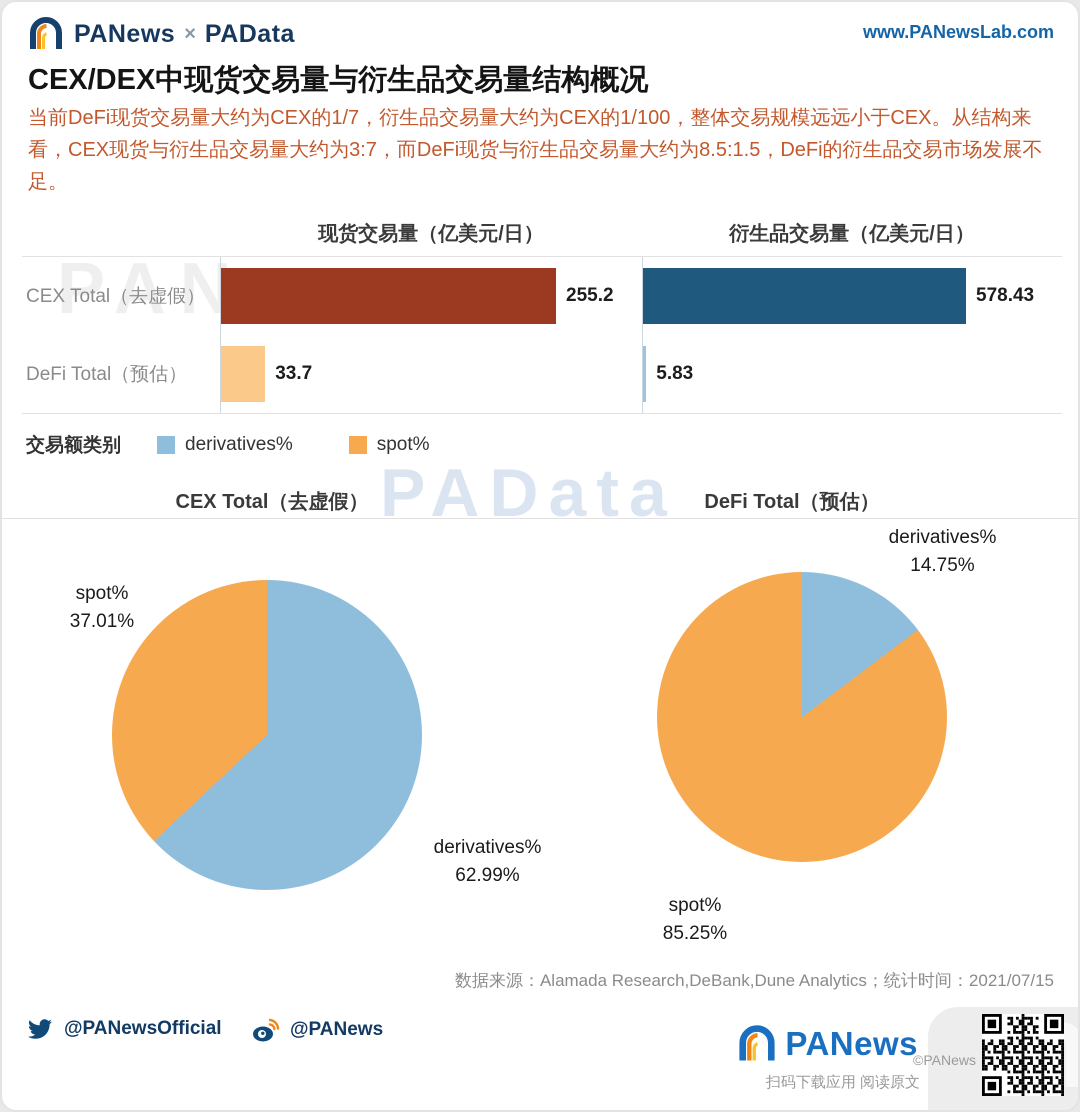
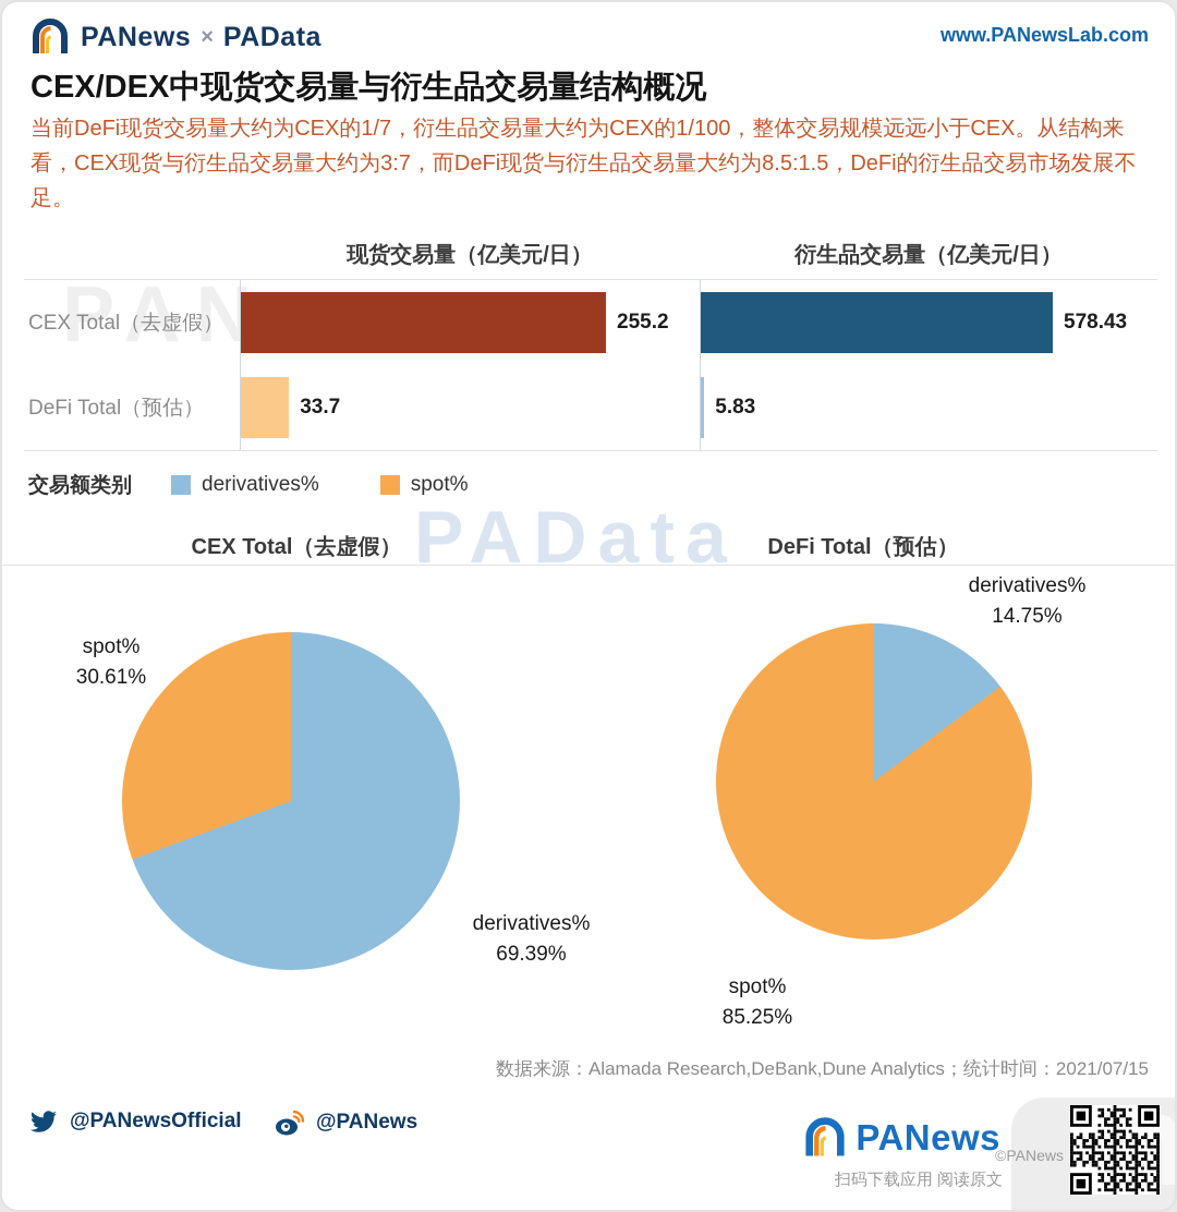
CEX Total（去虚假）/derivatives%: 62.99% -> 69.39%
CEX Total（去虚假）/spot%: 37.01% -> 30.61%
